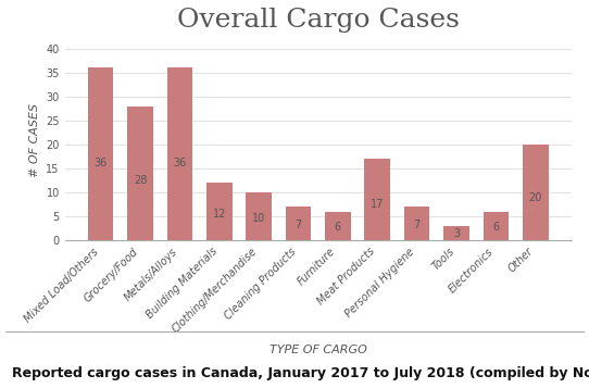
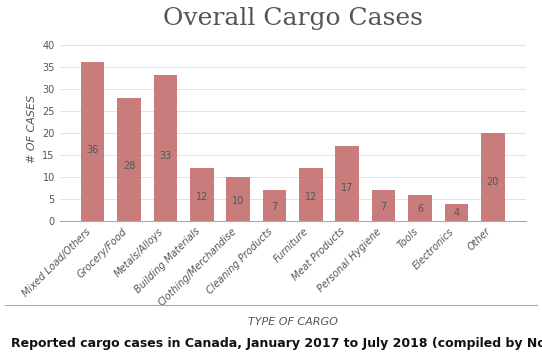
Metals/Alloys: 36 -> 33
Furniture: 6 -> 12
Tools: 3 -> 6
Electronics: 6 -> 4
